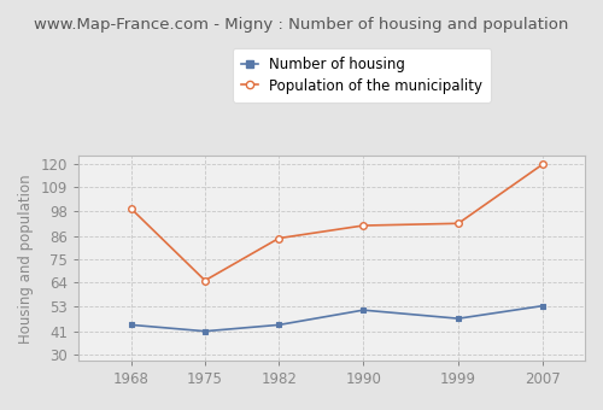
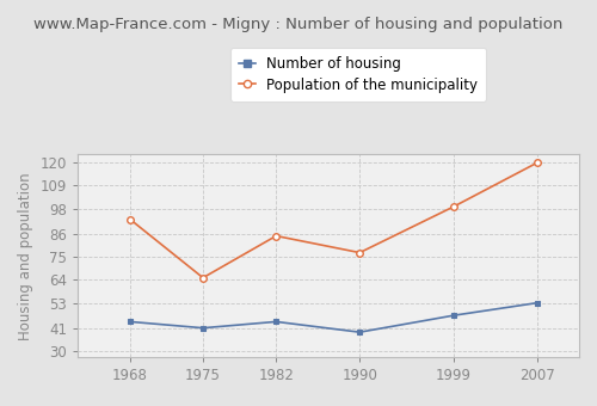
Population of the municipality/1968: 99 -> 93
Number of housing/1990: 51 -> 39
Population of the municipality/1990: 91 -> 77
Population of the municipality/1999: 92 -> 99
